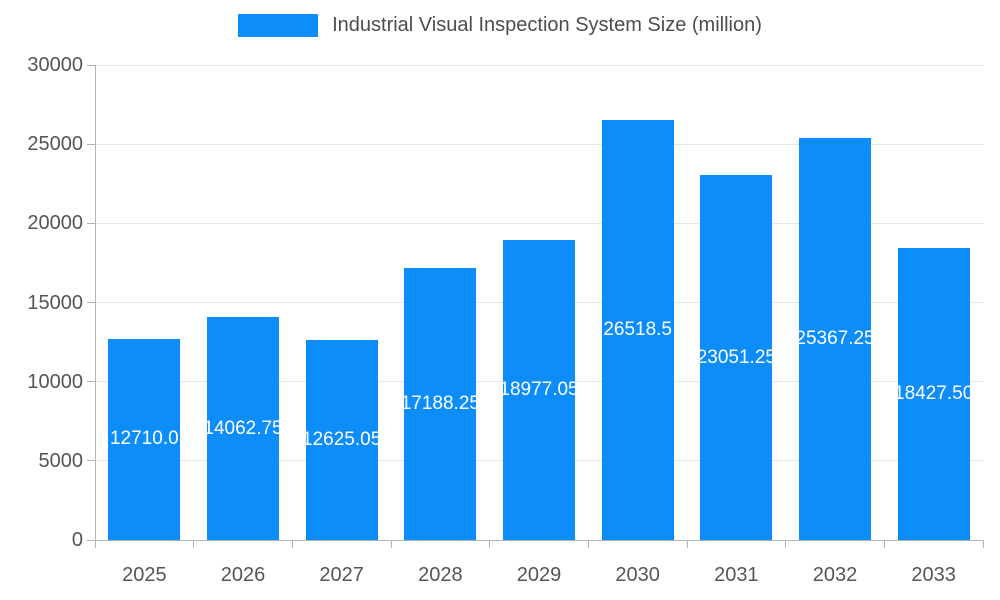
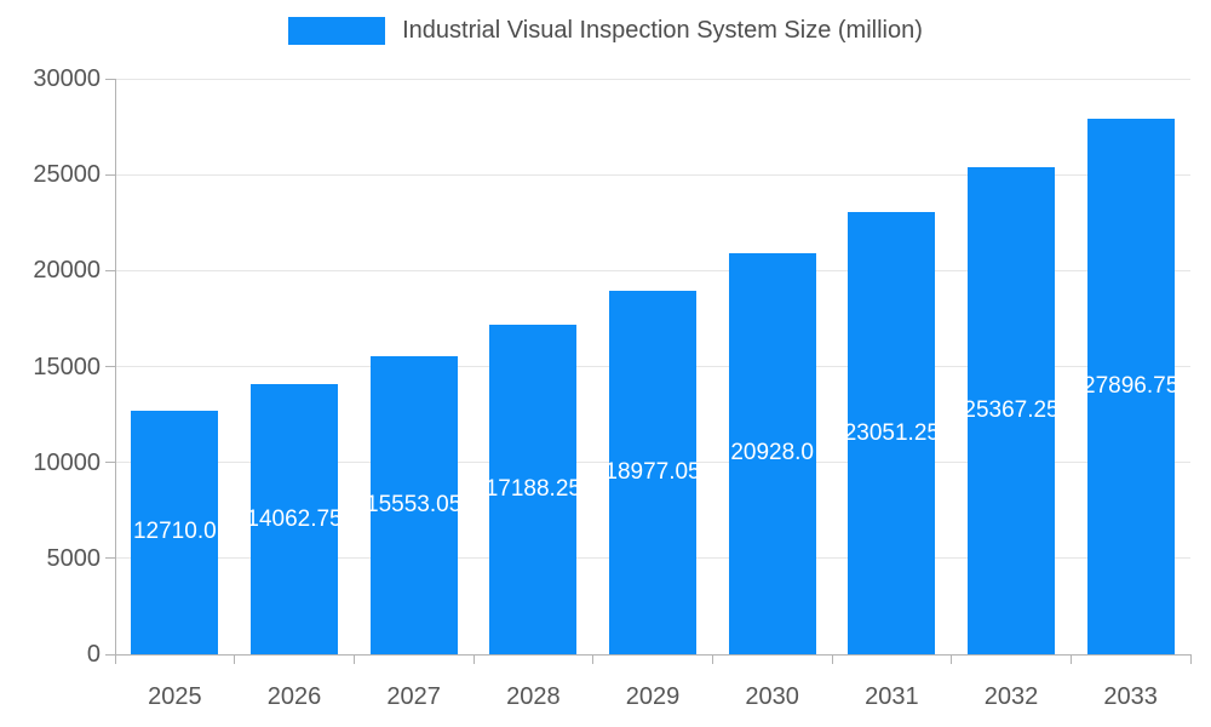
2027: 12625.05 -> 15553.05
2030: 26518.5 -> 20928.0
2033: 18427.50 -> 27896.75
